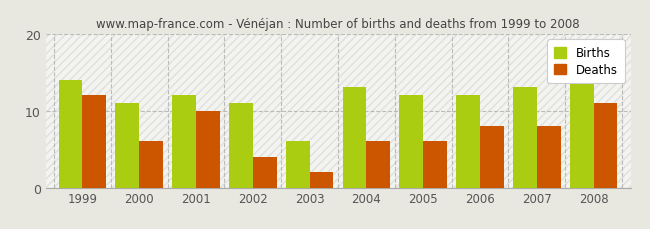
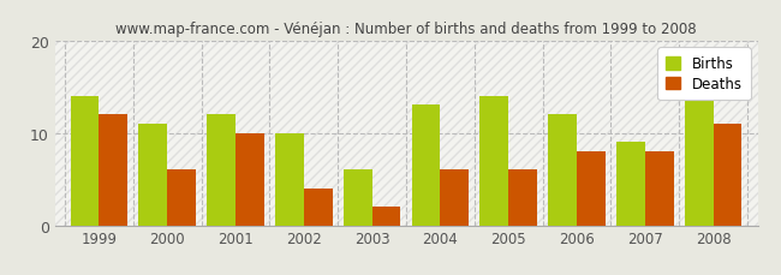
Births/2002: 11 -> 10
Births/2005: 12 -> 14
Births/2007: 13 -> 9
